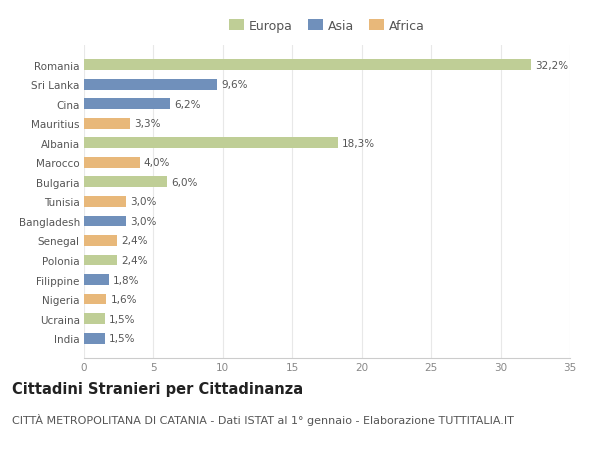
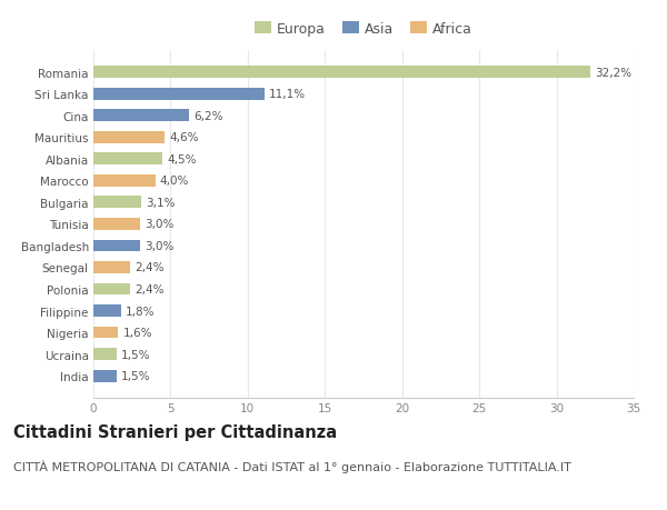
Sri Lanka: 9,6% -> 11,1%
Mauritius: 3,3% -> 4,6%
Albania: 18,3% -> 4,5%
Bulgaria: 6,0% -> 3,1%
